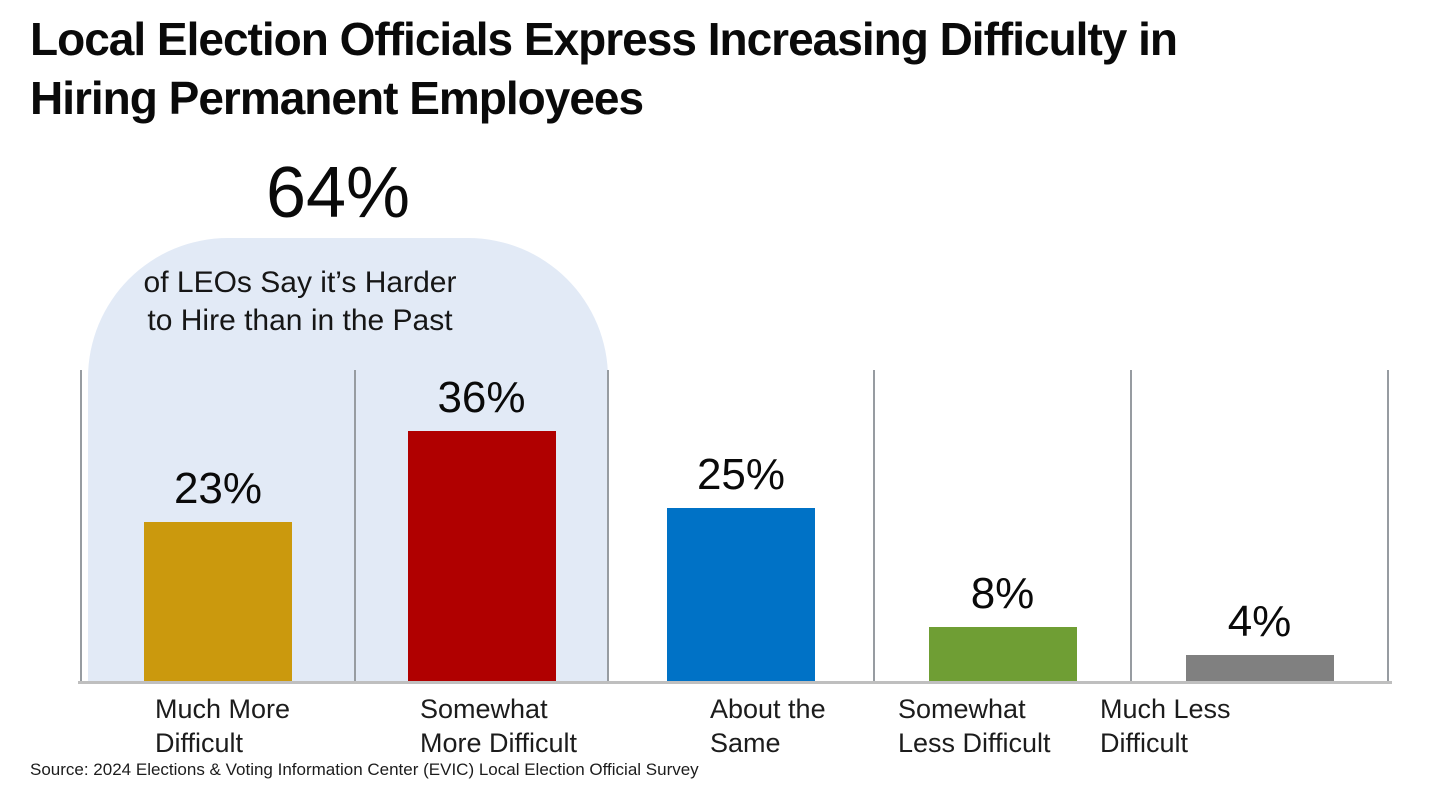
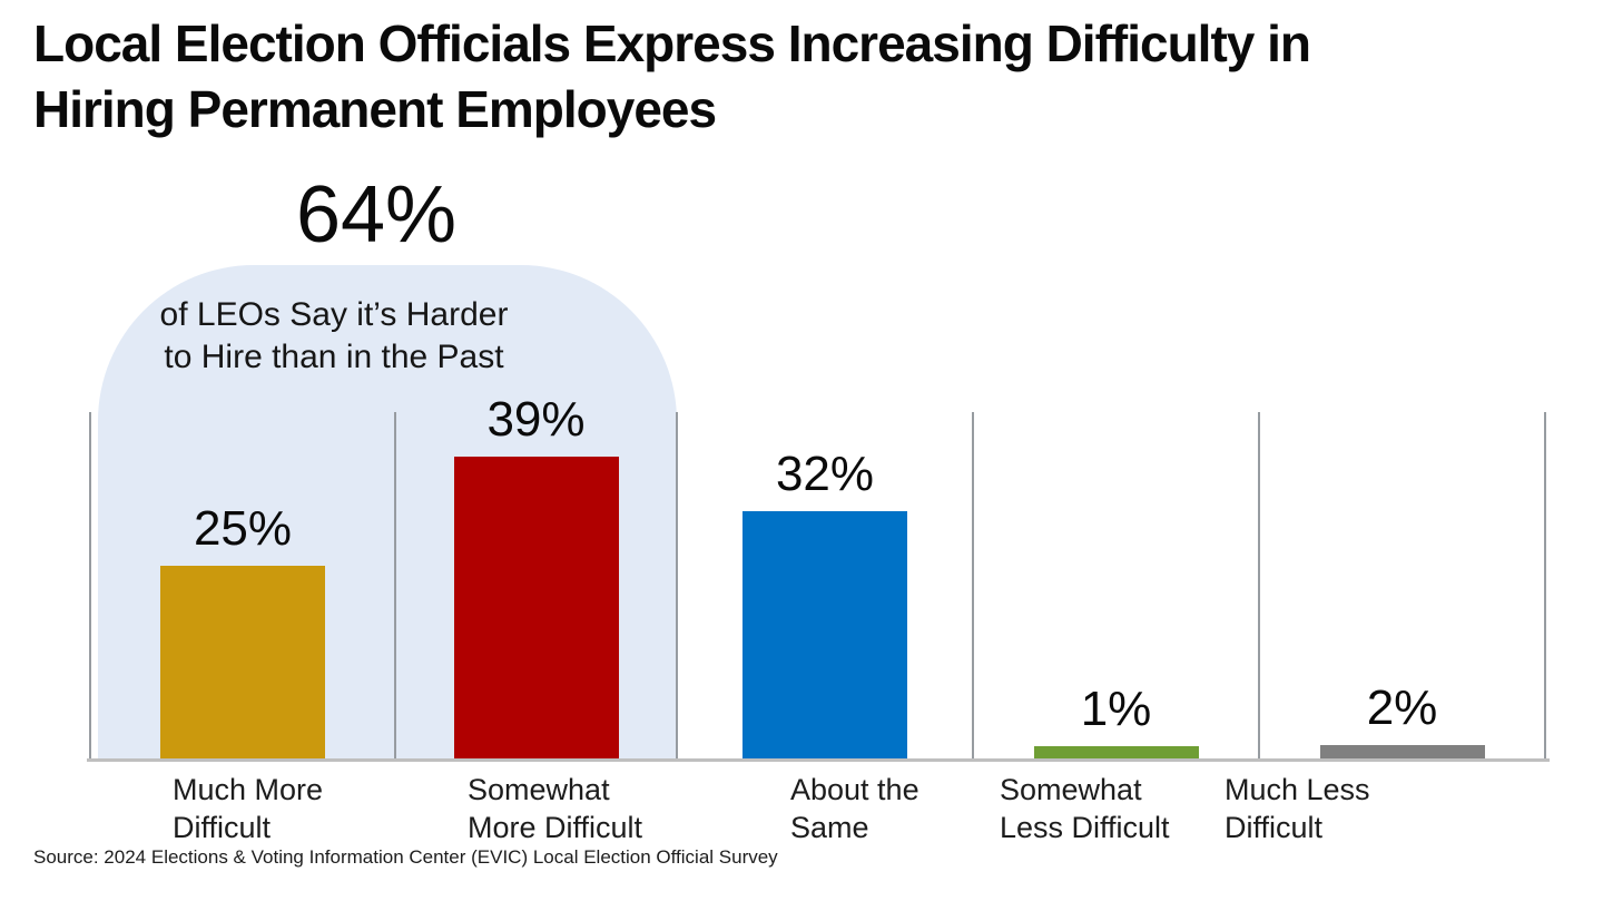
Much More Difficult: 23% -> 25%
Somewhat More Difficult: 36% -> 39%
About the Same: 25% -> 32%
Somewhat Less Difficult: 8% -> 1%
Much Less Difficult: 4% -> 2%
